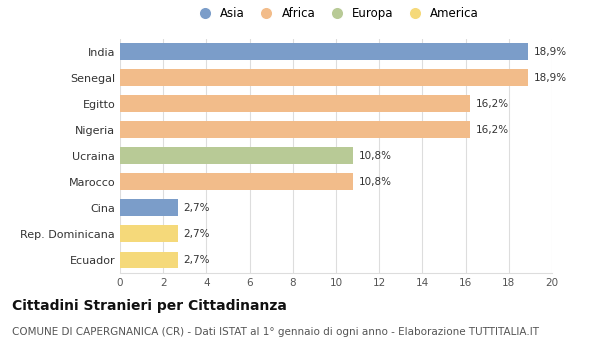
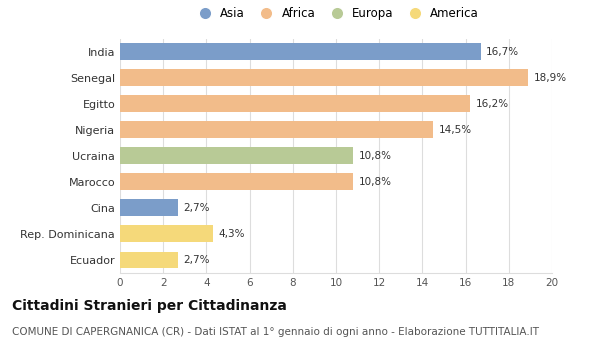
India: 18,9% -> 16,7%
Nigeria: 16,2% -> 14,5%
Rep. Dominicana: 2,7% -> 4,3%
